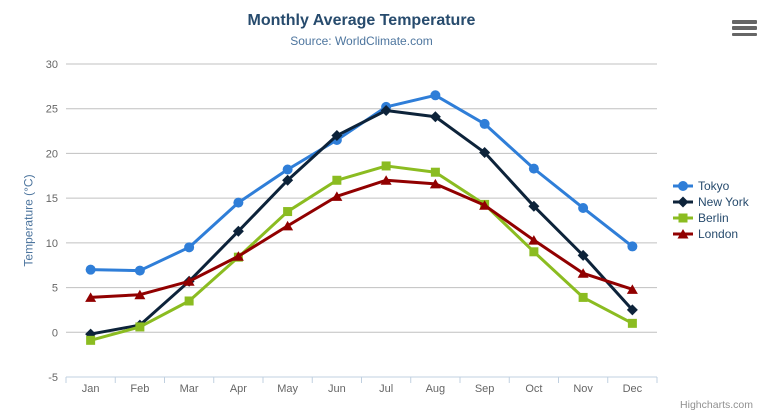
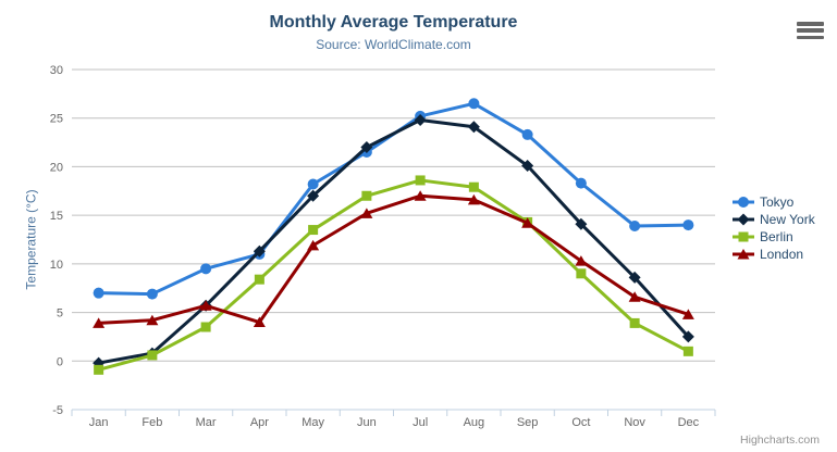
Tokyo/Apr: 14 -> 11
London/Apr: 8 -> 4
Tokyo/Dec: 10 -> 14
